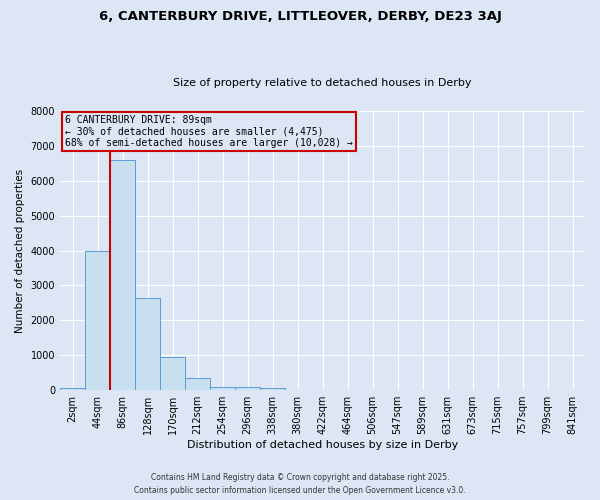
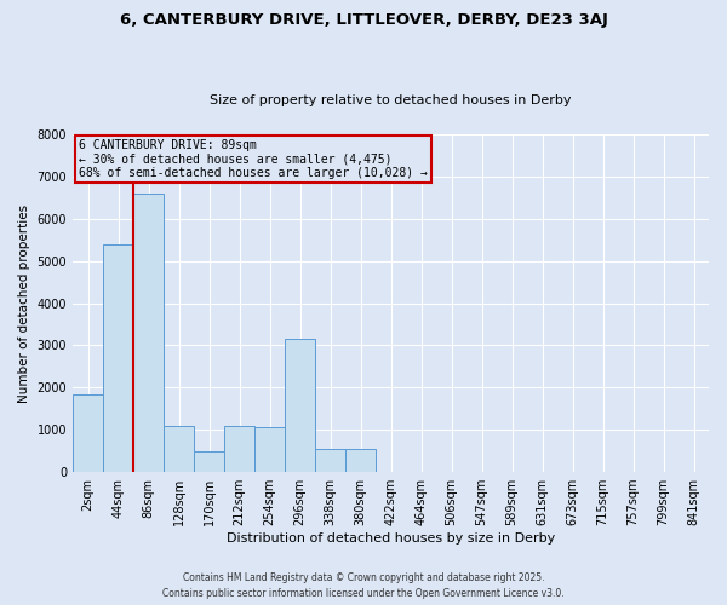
2sqm: 50 -> 1850
44sqm: 4000 -> 5400
128sqm: 2650 -> 1100
170sqm: 950 -> 500
212sqm: 350 -> 1100
254sqm: 100 -> 1050
296sqm: 80 -> 3150
338sqm: 50 -> 550
380sqm: 0 -> 550
